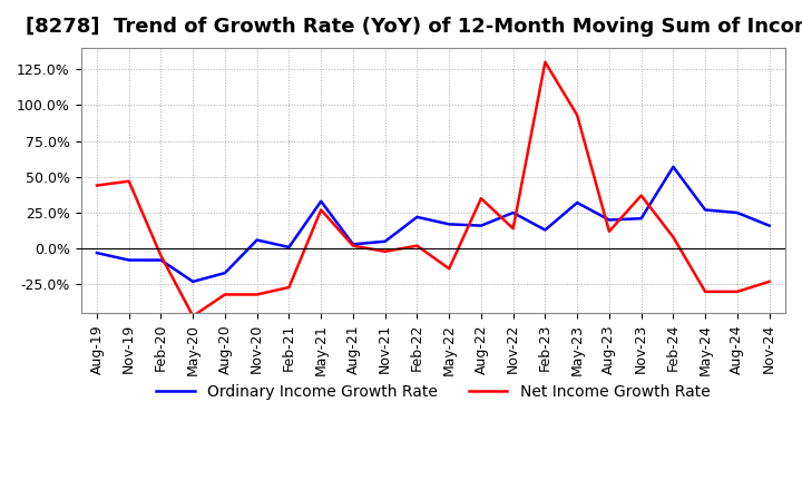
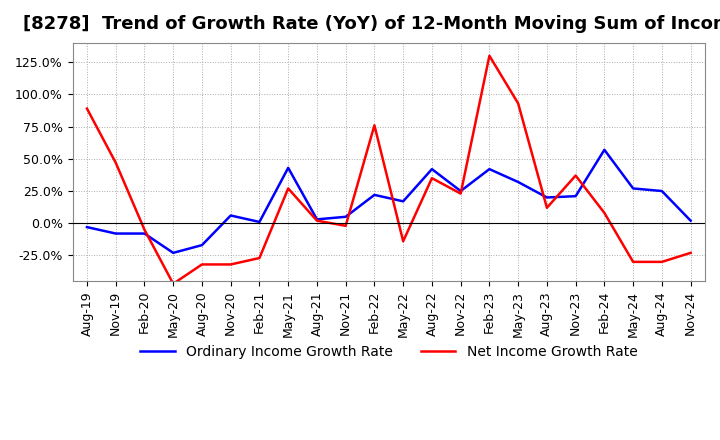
Net Income Growth Rate/Aug-19: 44% -> 89%
Ordinary Income Growth Rate/May-21: 33% -> 43%
Net Income Growth Rate/Feb-22: 2% -> 76%
Ordinary Income Growth Rate/Aug-22: 16% -> 42%
Net Income Growth Rate/Nov-22: 14% -> 23%
Ordinary Income Growth Rate/Feb-23: 13% -> 42%
Ordinary Income Growth Rate/Nov-24: 16% -> 2%
